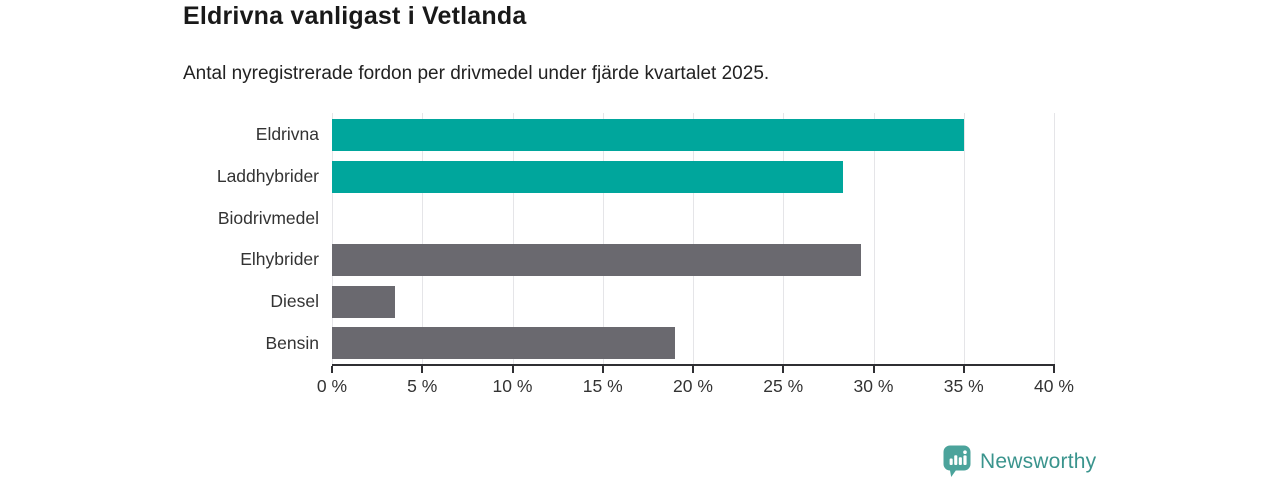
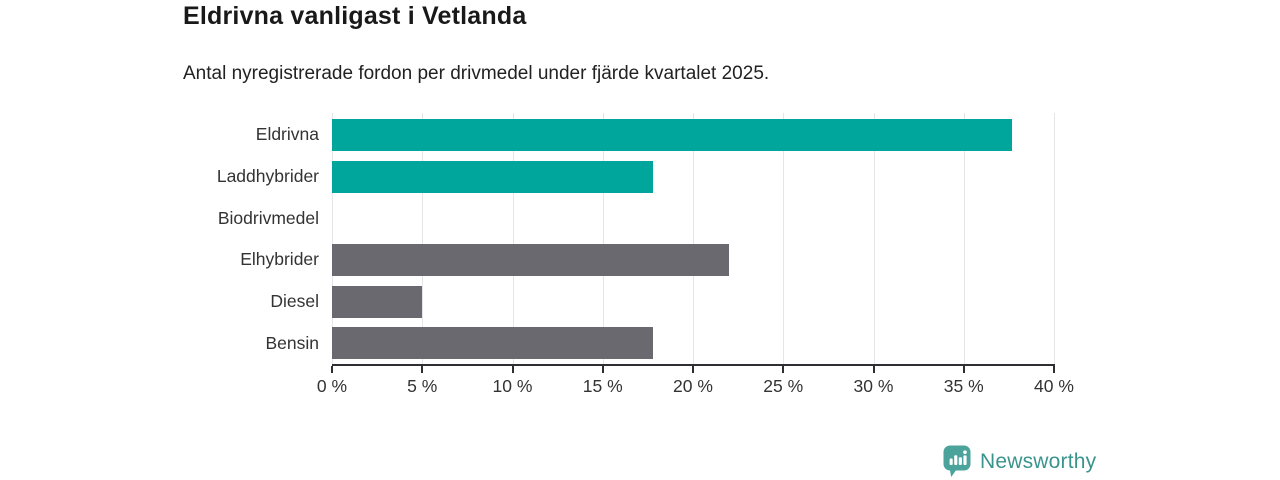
Eldrivna: 35.0% -> 37.7%
Laddhybrider: 28.3% -> 17.8%
Elhybrider: 29.3% -> 22.0%
Diesel: 3.5% -> 5.0%
Bensin: 19.0% -> 17.8%
